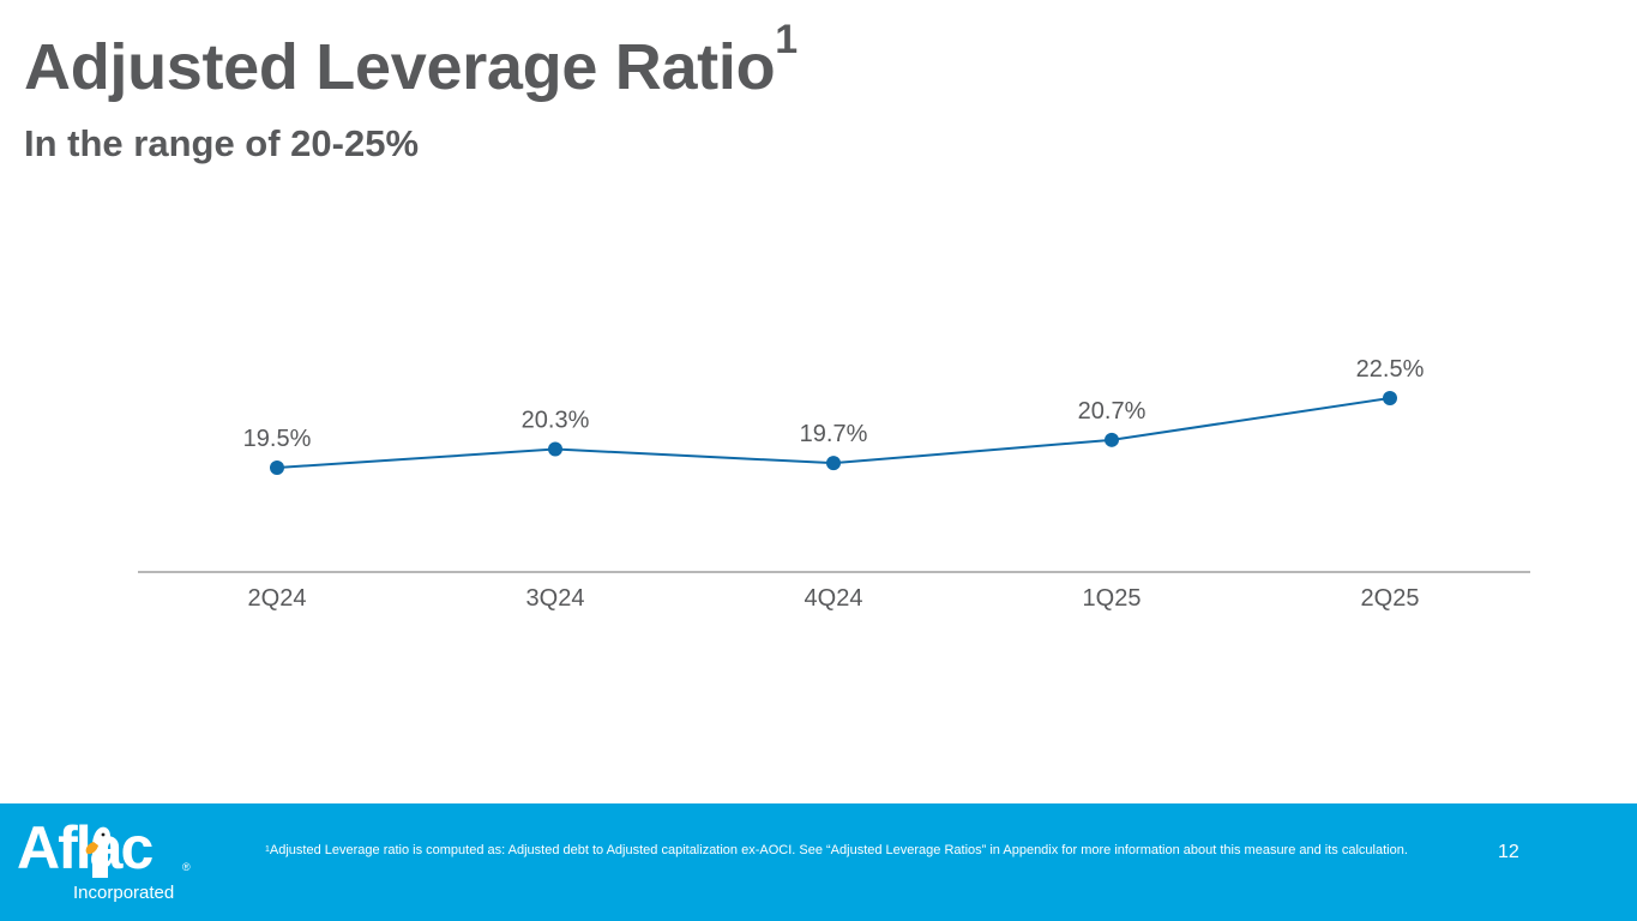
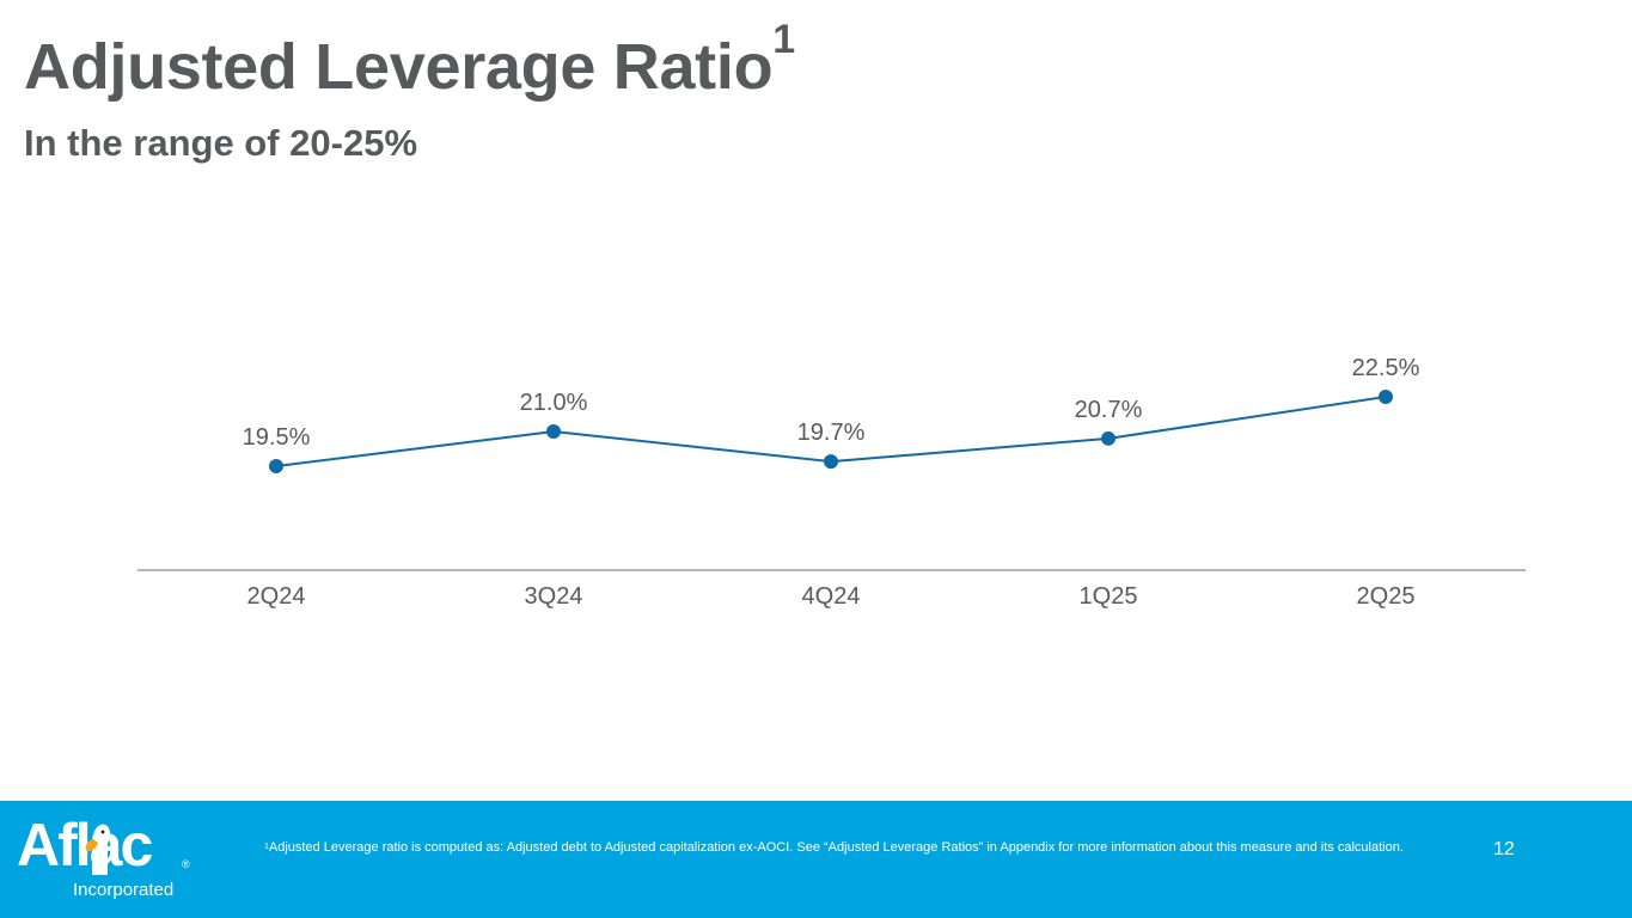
3Q24: 20.3% -> 21.0%
